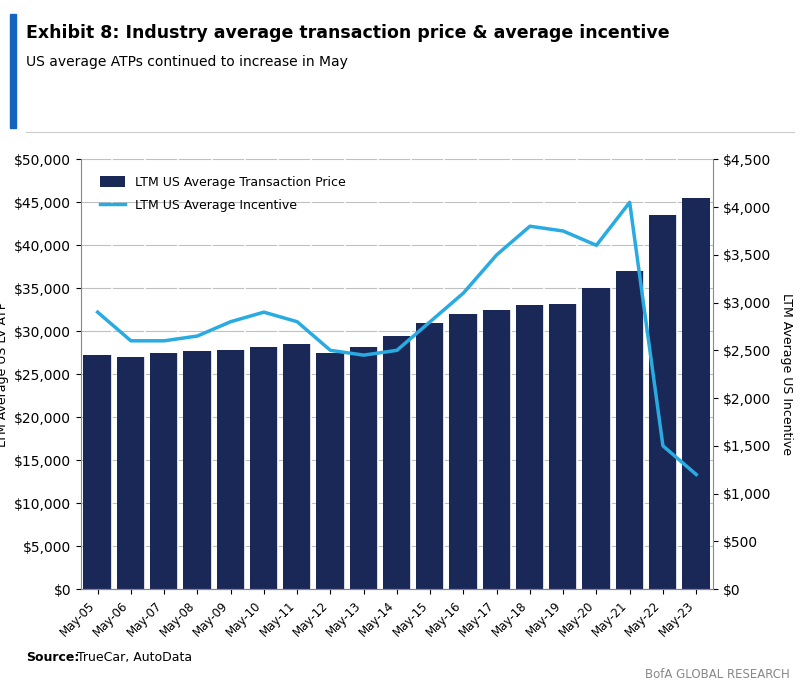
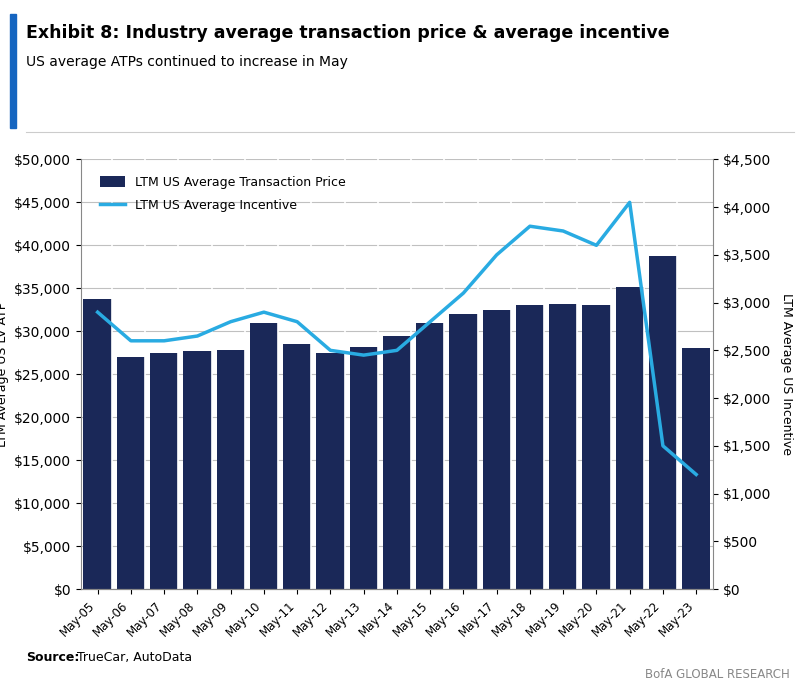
LTM US Average Transaction Price/May-05: $27,200 -> $33,800
LTM US Average Transaction Price/May-10: $28,200 -> $31,000
LTM US Average Transaction Price/May-20: $35,000 -> $33,000
LTM US Average Transaction Price/May-21: $37,000 -> $35,200
LTM US Average Transaction Price/May-22: $43,500 -> $38,800
LTM US Average Transaction Price/May-23: $45,500 -> $28,000
